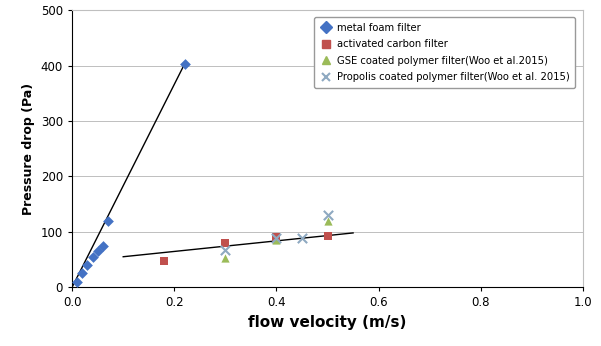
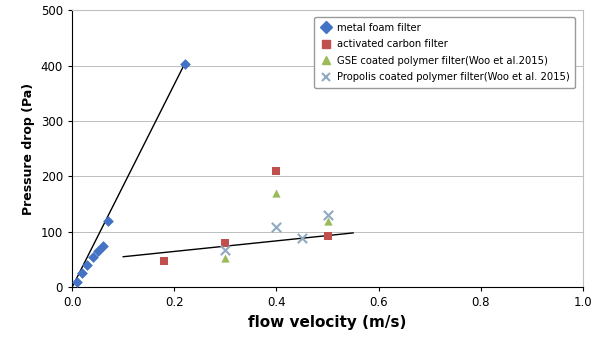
activated carbon filter/0.4: 90 -> 210
GSE coated polymer filter(Woo et al.2015)/0.4: 85 -> 170
Propolis coated polymer filter(Woo et al. 2015)/0.4: 88 -> 108
